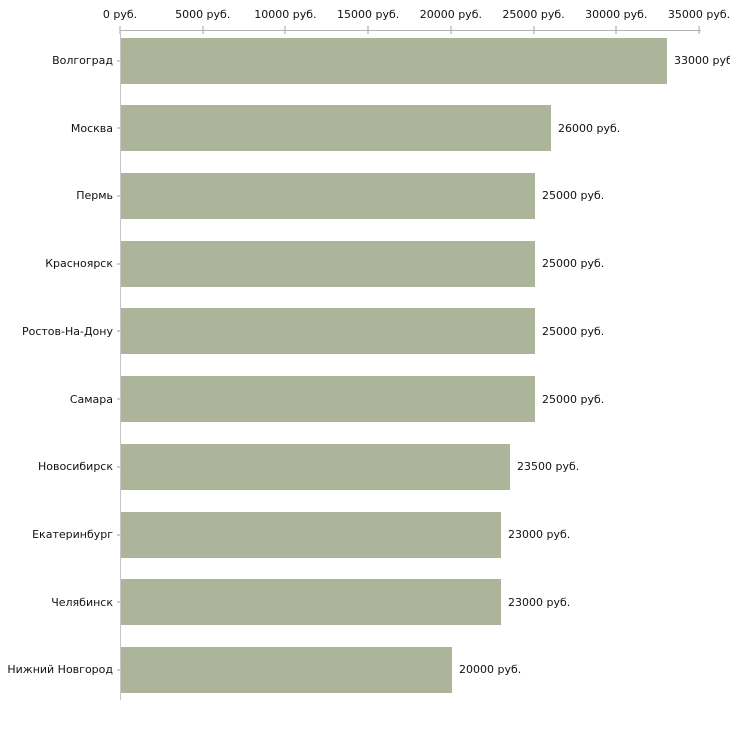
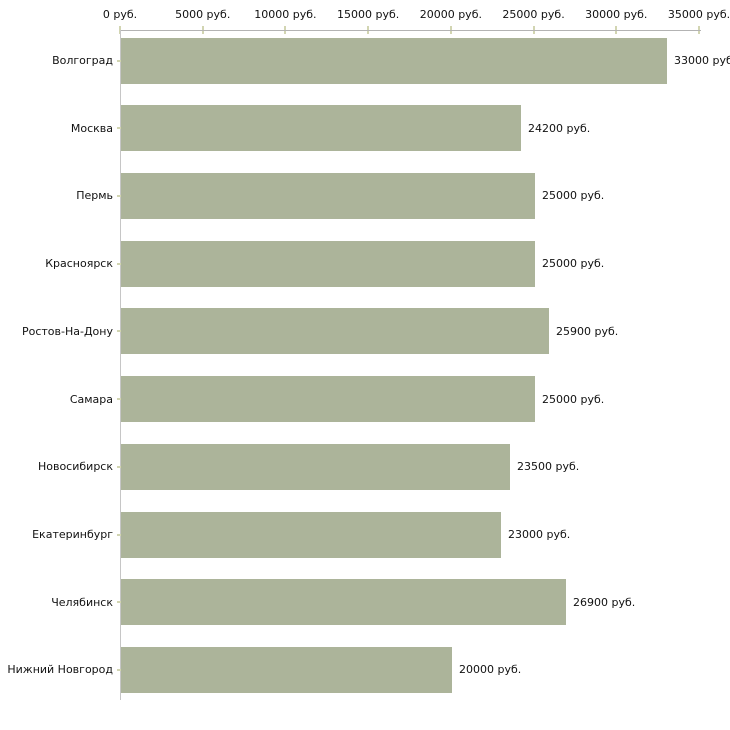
Москва: 26000 -> 24200
Ростов-На-Дону: 25000 -> 25900
Челябинск: 23000 -> 26900
